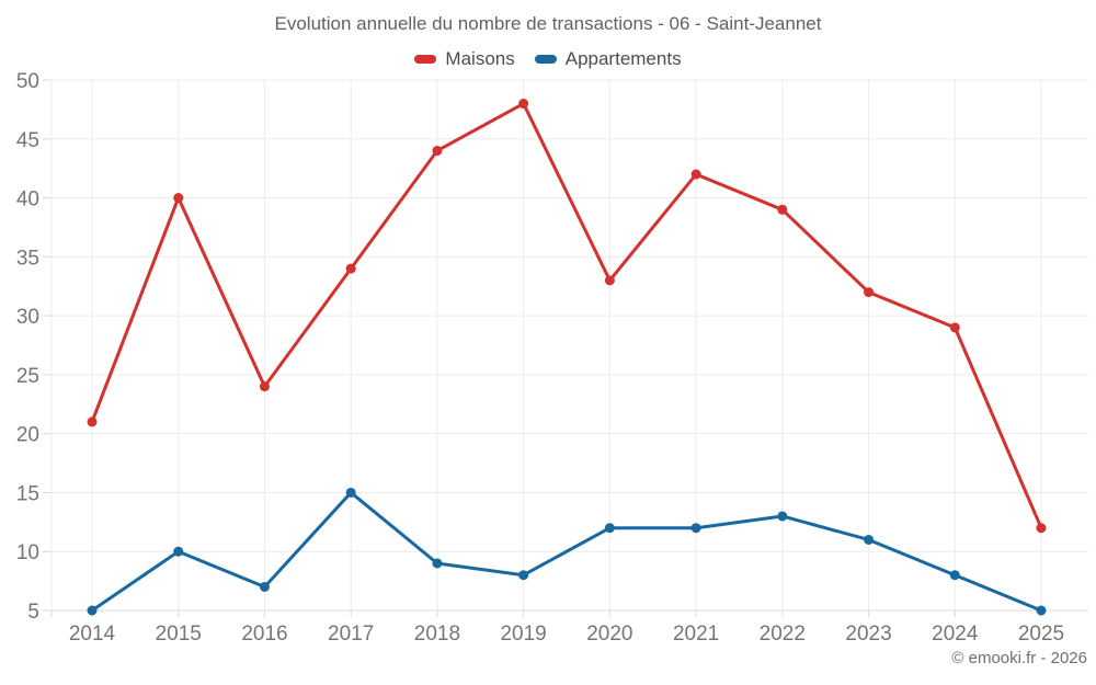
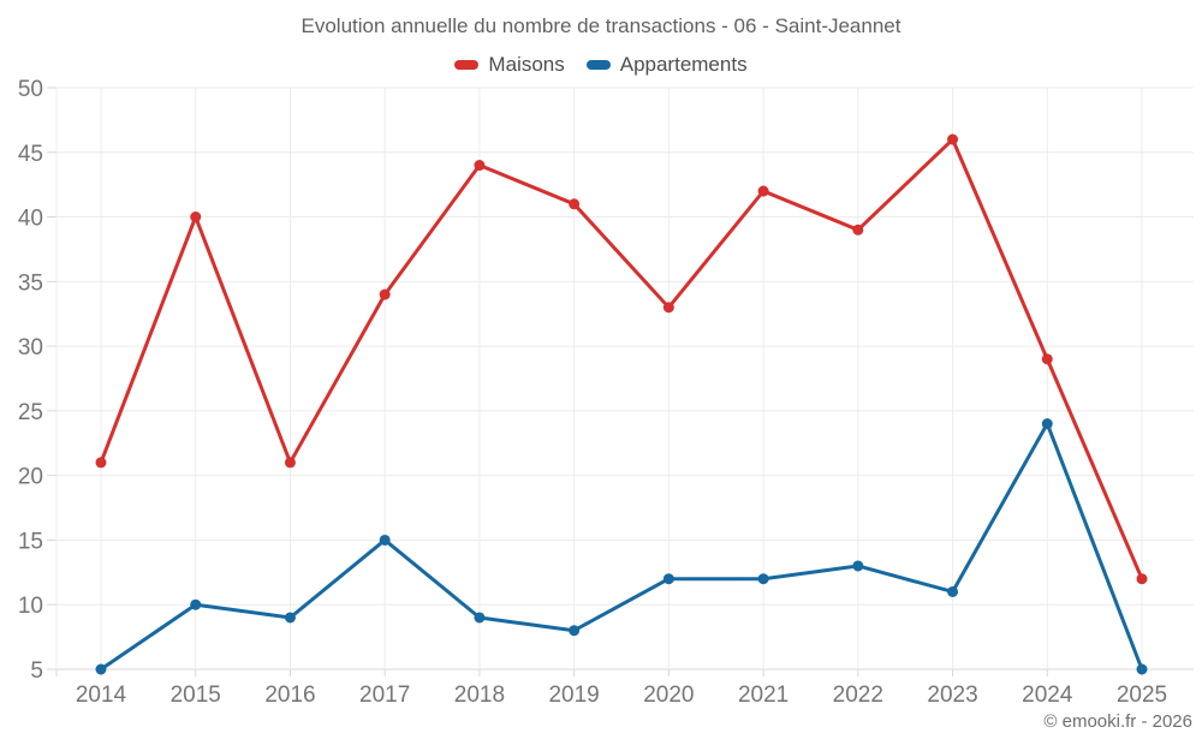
Maisons/2016: 24 -> 21
Appartements/2016: 7 -> 9
Maisons/2019: 48 -> 41
Maisons/2023: 32 -> 46
Appartements/2024: 8 -> 24
